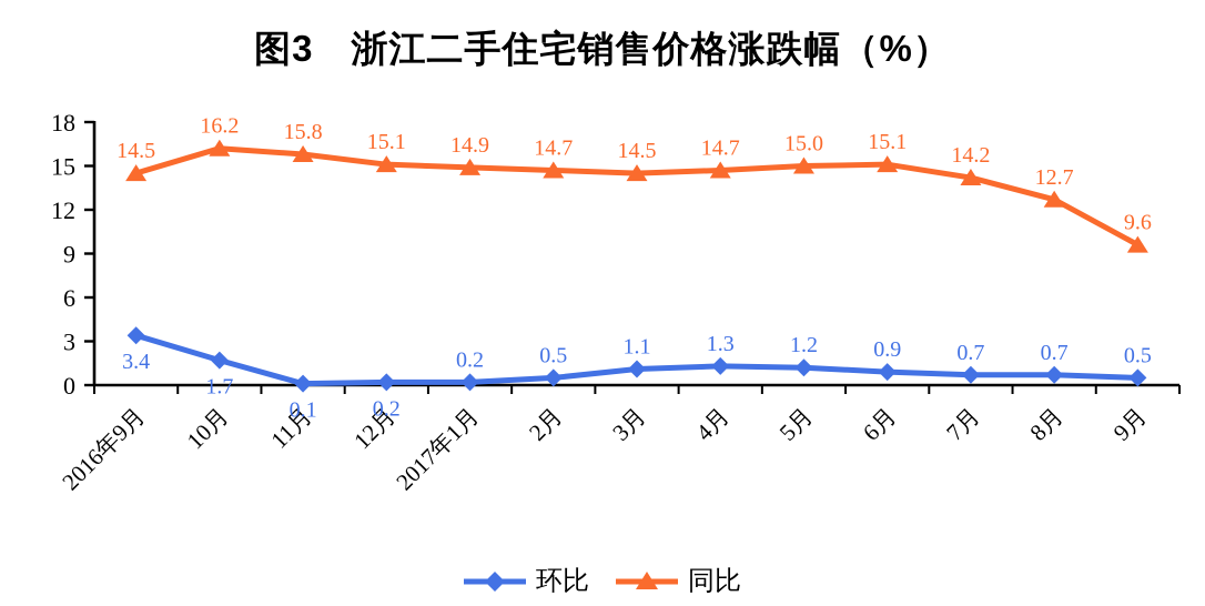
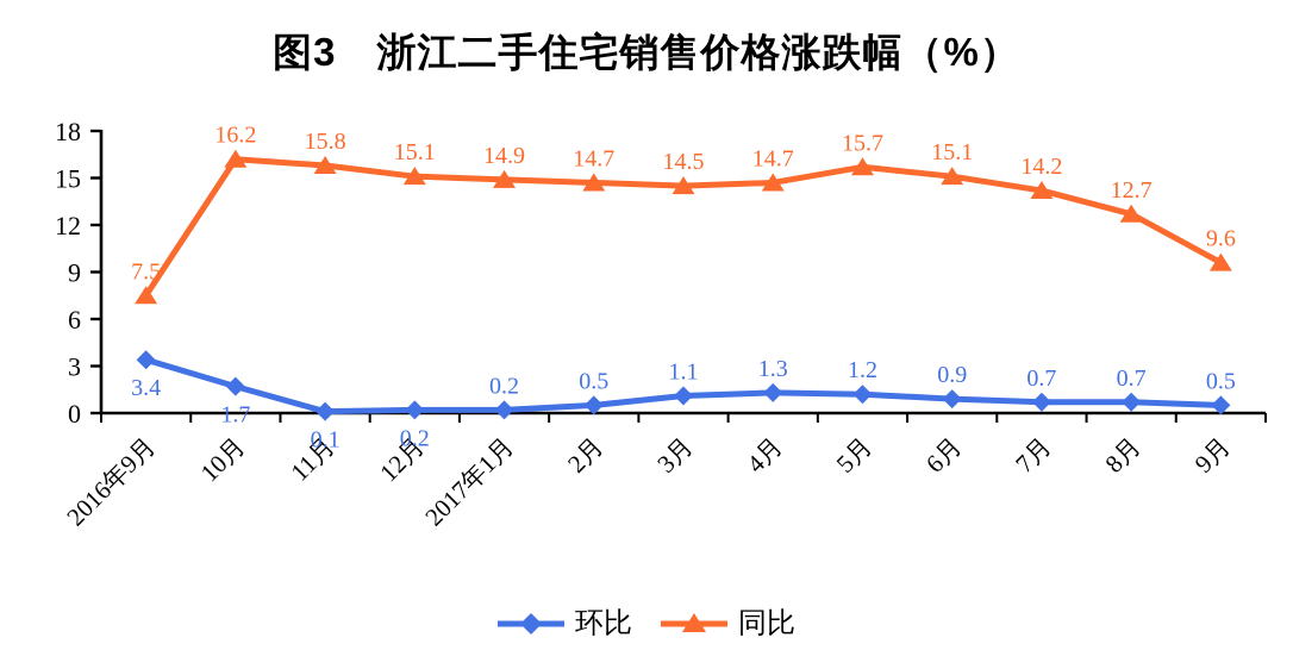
同比/2016年9月: 14.5 -> 7.5
同比/5月: 15.0 -> 15.7
